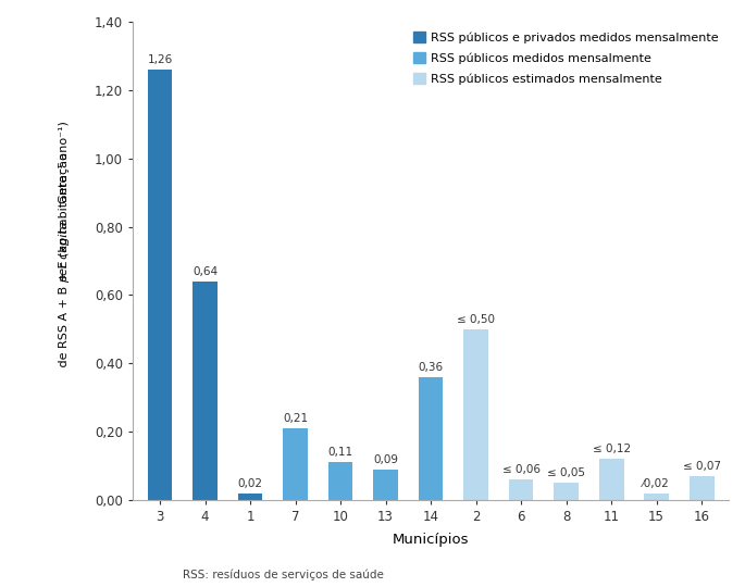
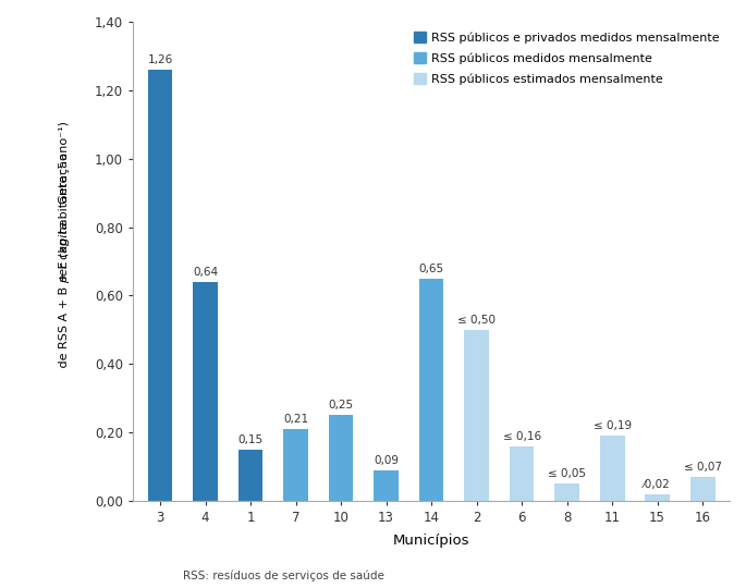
1: 0,02 -> 0,15
10: 0,11 -> 0,25
14: 0,36 -> 0,65
6: 0,06 -> 0,16
11: 0,12 -> 0,19
